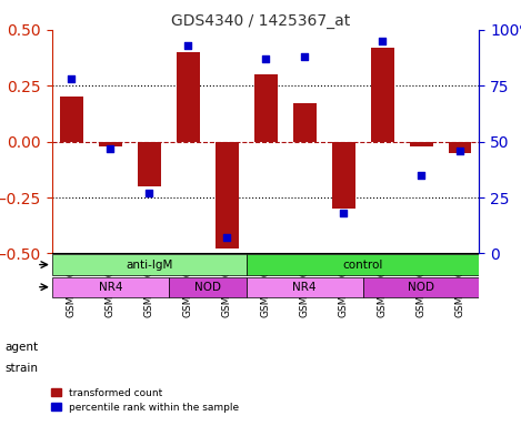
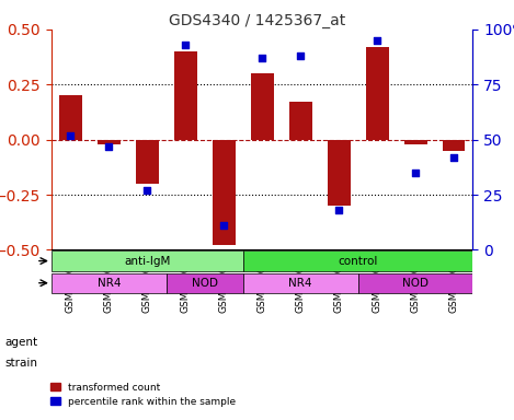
percentile rank within the sample/GSM915690: 78 -> 52
percentile rank within the sample/GSM915686: 7 -> 11
percentile rank within the sample/GSM915684: 46 -> 42
